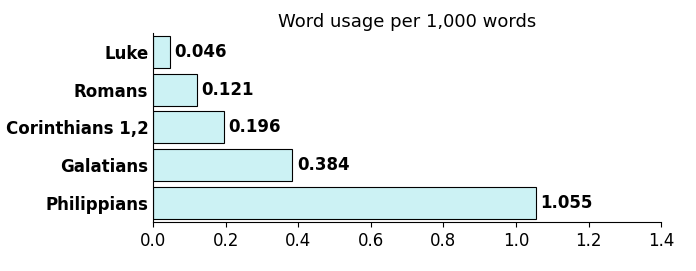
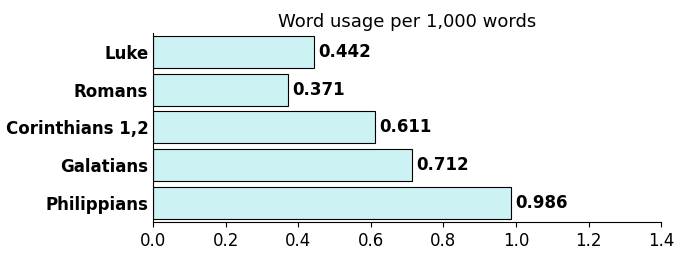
Luke: 0.046 -> 0.442
Romans: 0.121 -> 0.371
Corinthians 1,2: 0.196 -> 0.611
Galatians: 0.384 -> 0.712
Philippians: 1.055 -> 0.986
